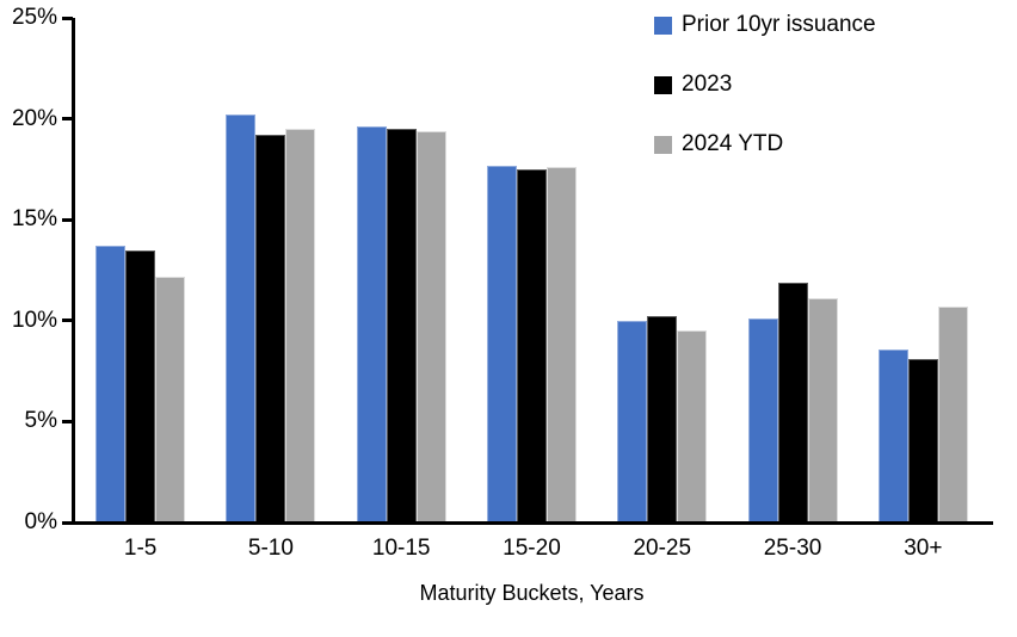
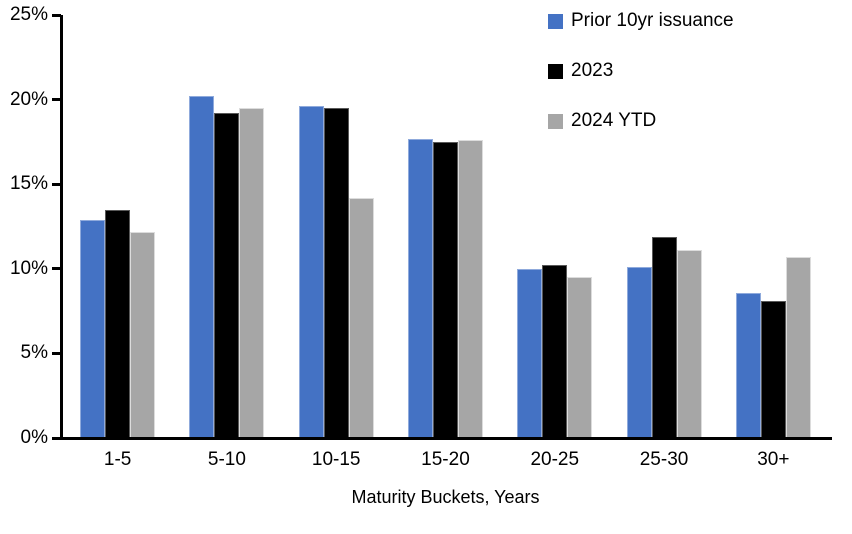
Prior 10yr issuance/1-5: 13.7% -> 12.9%
2024 YTD/10-15: 19.4% -> 14.2%
